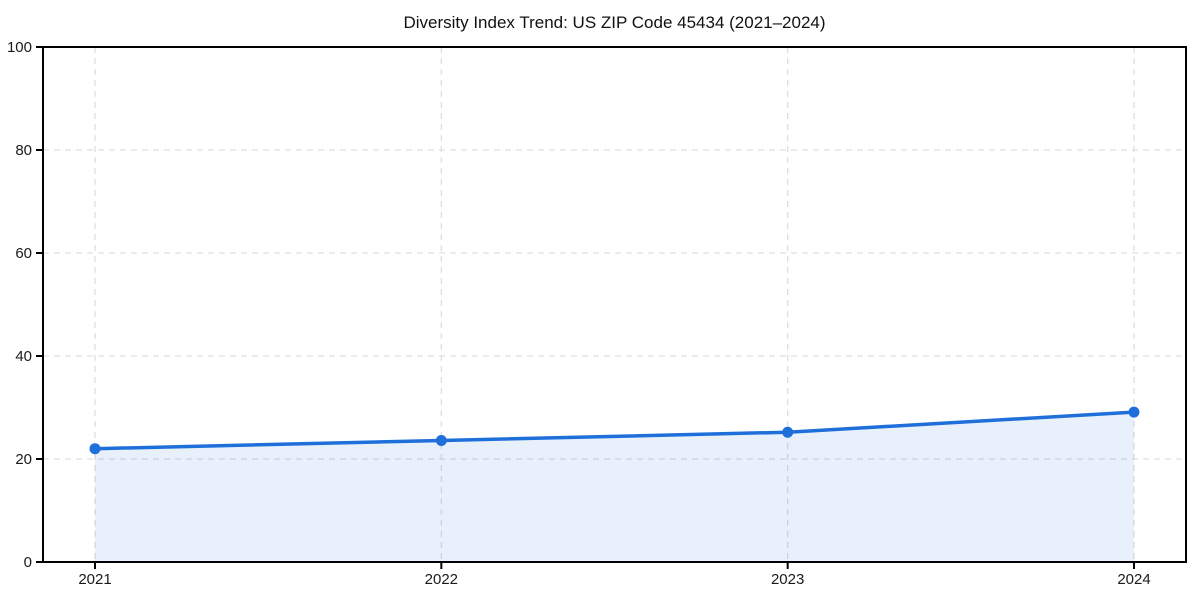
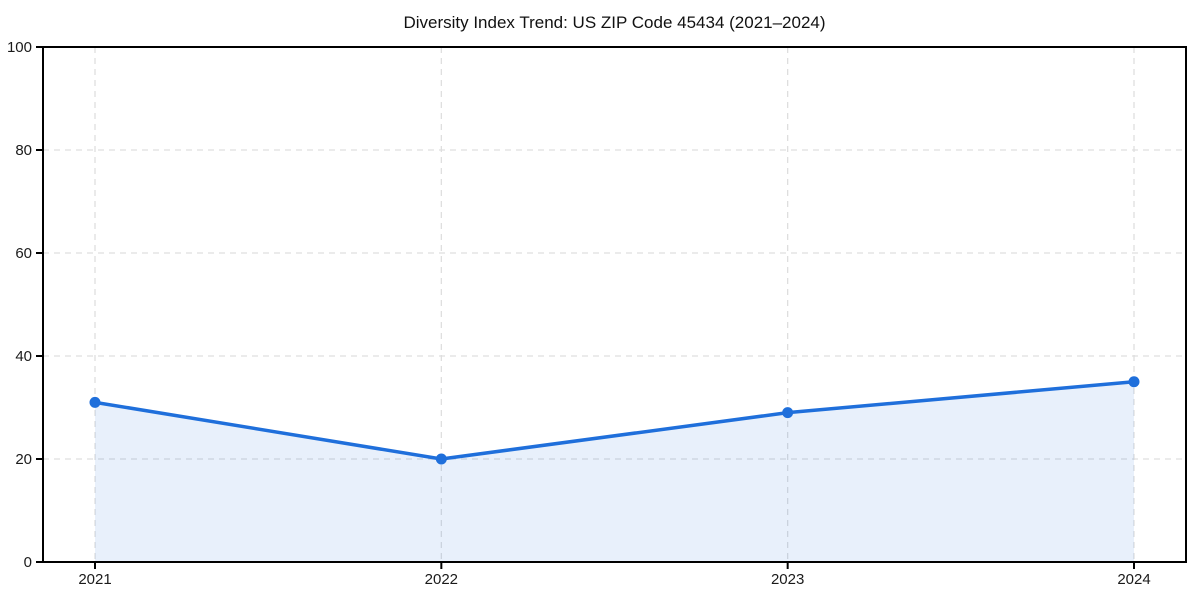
2021: 22 -> 31
2022: 24 -> 20
2023: 25 -> 29
2024: 29 -> 35
